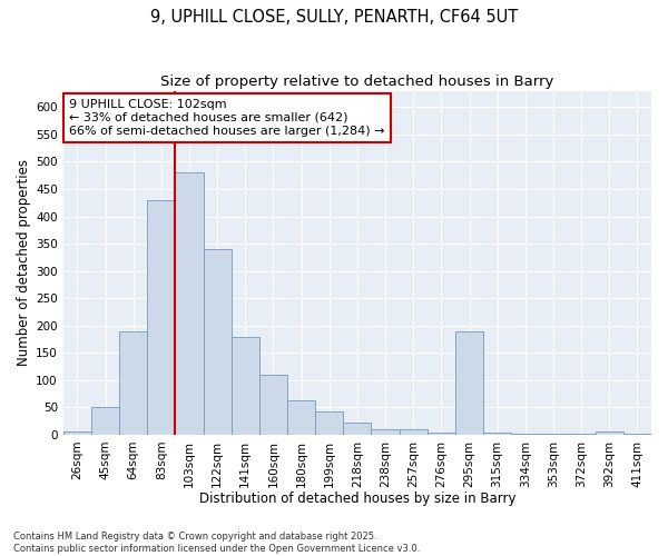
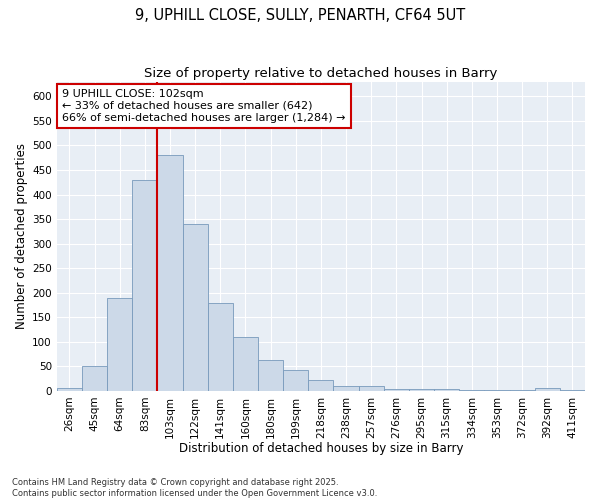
295sqm: 190 -> 3
